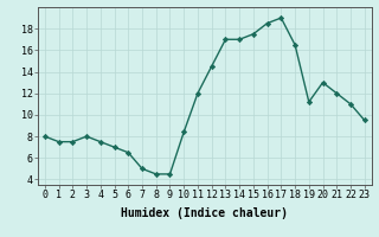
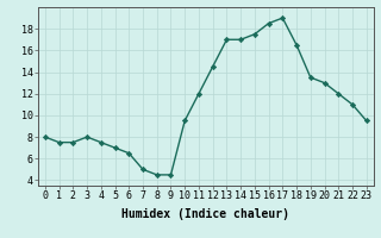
10: 8.4 -> 9.5
19: 11.2 -> 13.5
